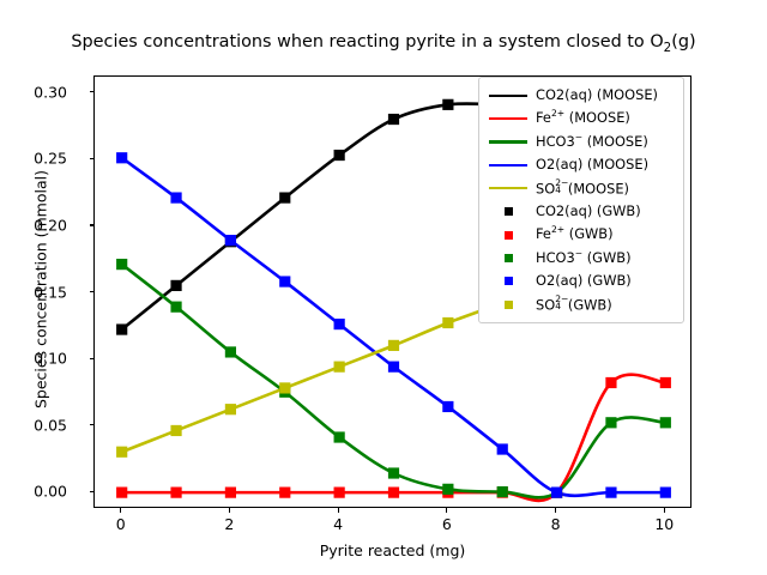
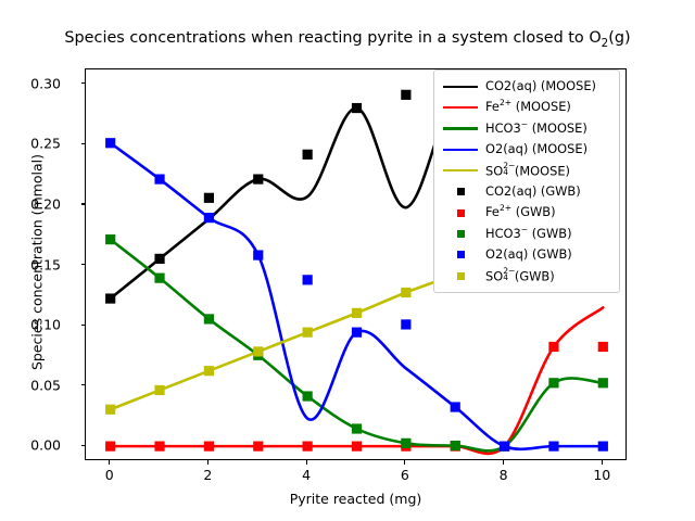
CO2(aq) (GWB)/2: 0.189 -> 0.206
CO2(aq) (MOOSE)/4: 0.254 -> 0.207
O2(aq) (MOOSE)/4: 0.127 -> 0.023
CO2(aq) (GWB)/4: 0.254 -> 0.242
O2(aq) (GWB)/4: 0.127 -> 0.138
CO2(aq) (MOOSE)/6: 0.291 -> 0.198
O2(aq) (GWB)/6: 0.065 -> 0.101
CO2(aq) (GWB)/8: 0.291 -> 0.189
CO2(aq) (MOOSE)/10: 0.291 -> 0.278
Fe2+ (MOOSE)/10: 0.083 -> 0.115
CO2(aq) (GWB)/10: 0.291 -> 0.174
